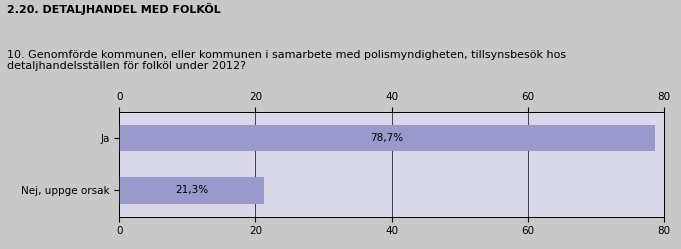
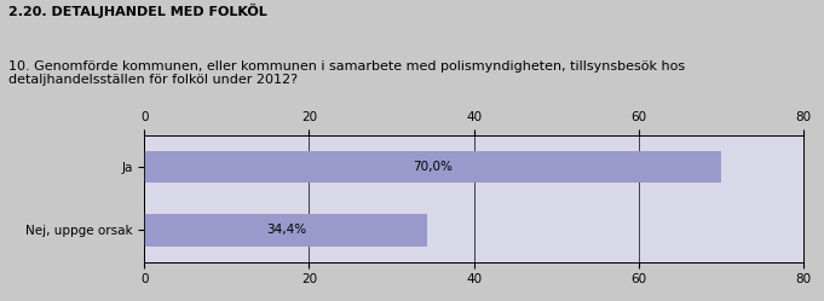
Ja: 78,7% -> 70,0%
Nej, uppge orsak: 21,3% -> 34,4%
